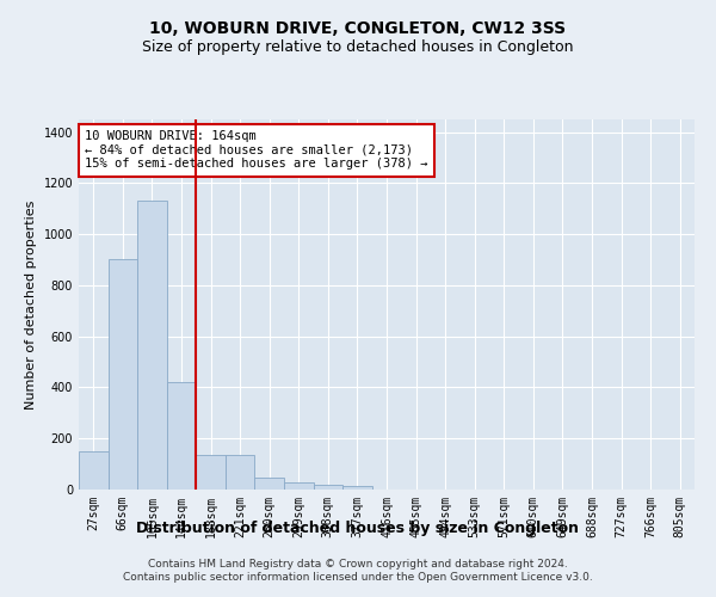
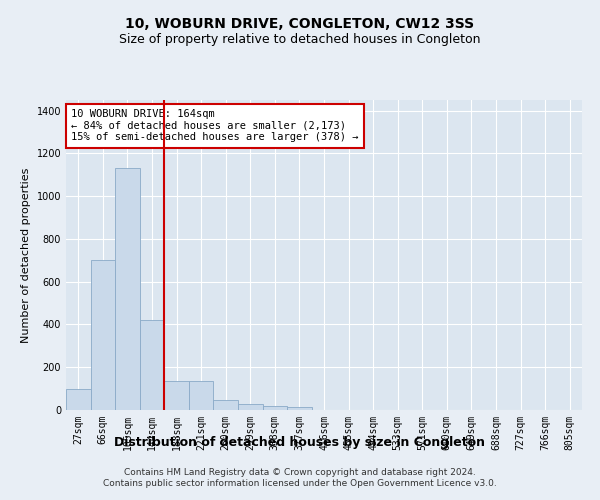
27sqm: 150 -> 100
66sqm: 905 -> 700
